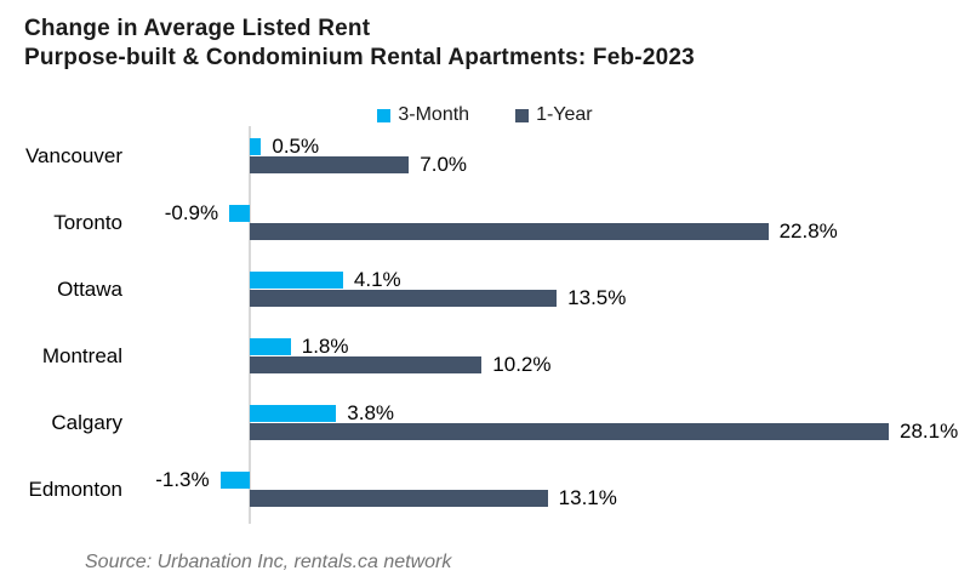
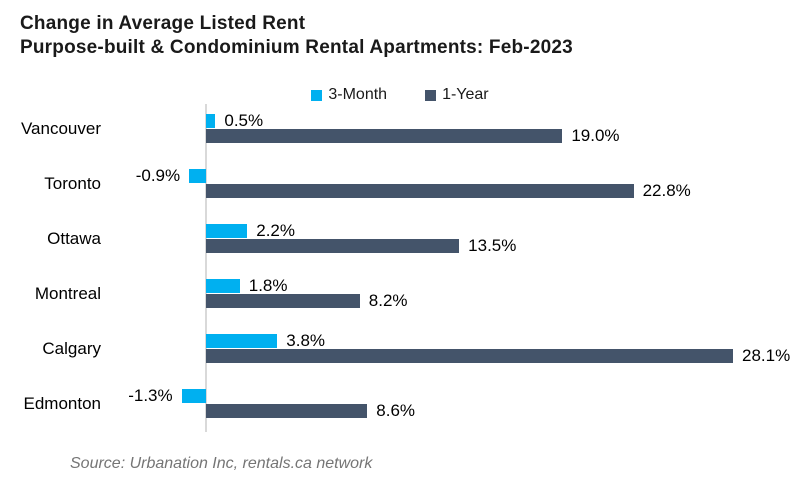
1-Year/Vancouver: 7.0% -> 19.0%
3-Month/Ottawa: 4.1% -> 2.2%
1-Year/Montreal: 10.2% -> 8.2%
1-Year/Edmonton: 13.1% -> 8.6%
